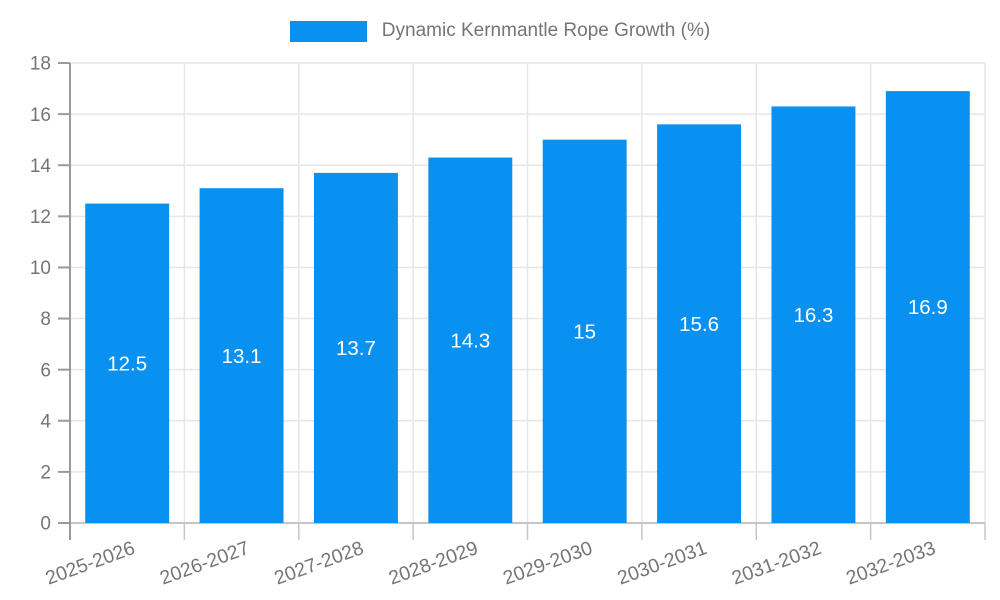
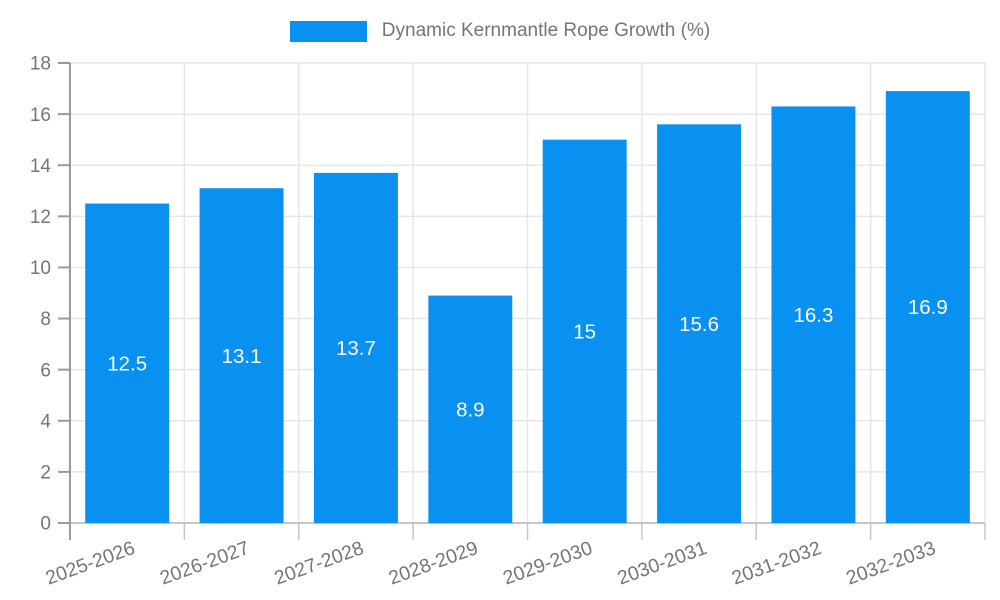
2028-2029: 14.3 -> 8.9
